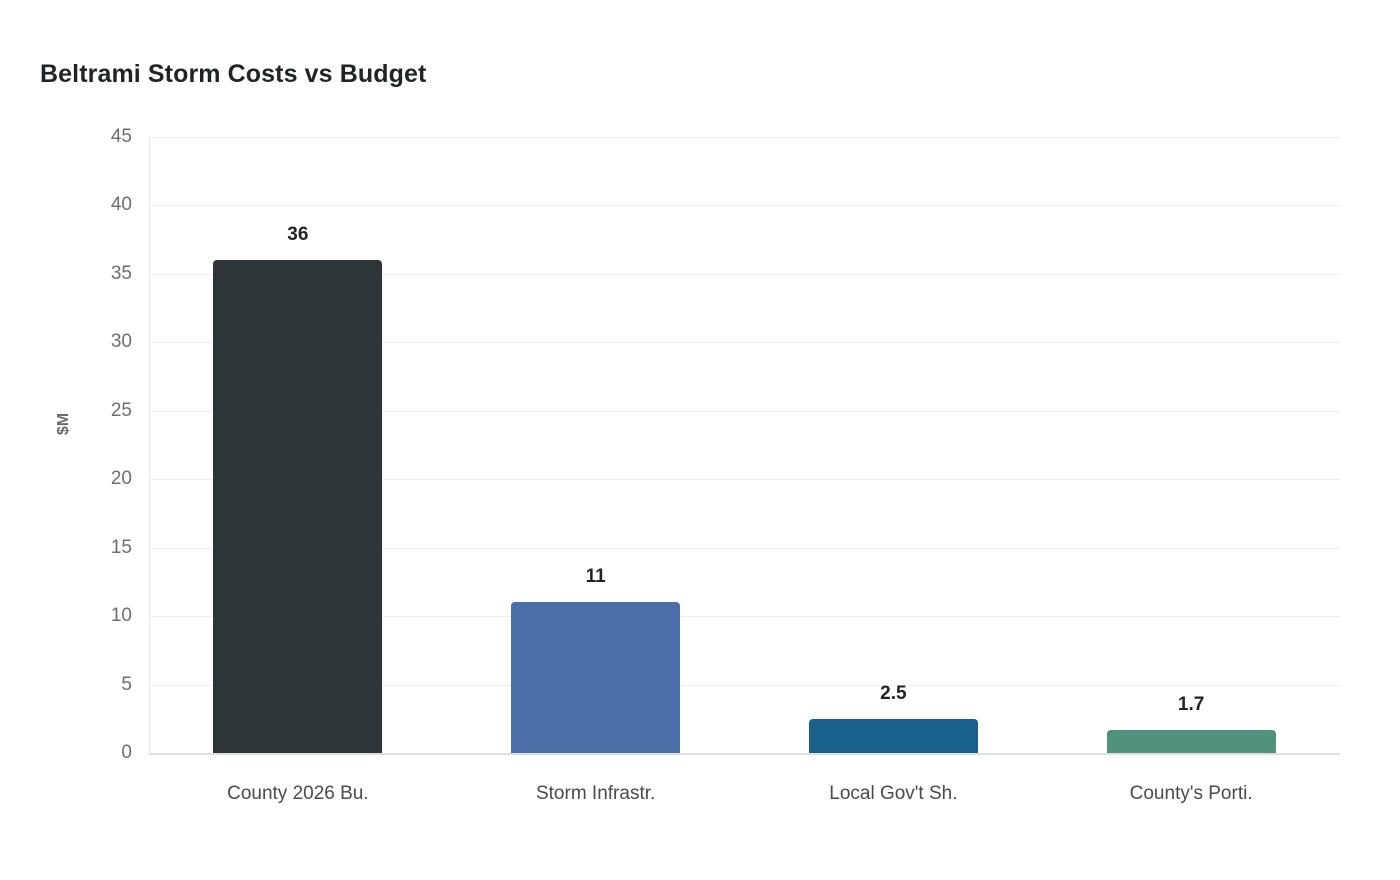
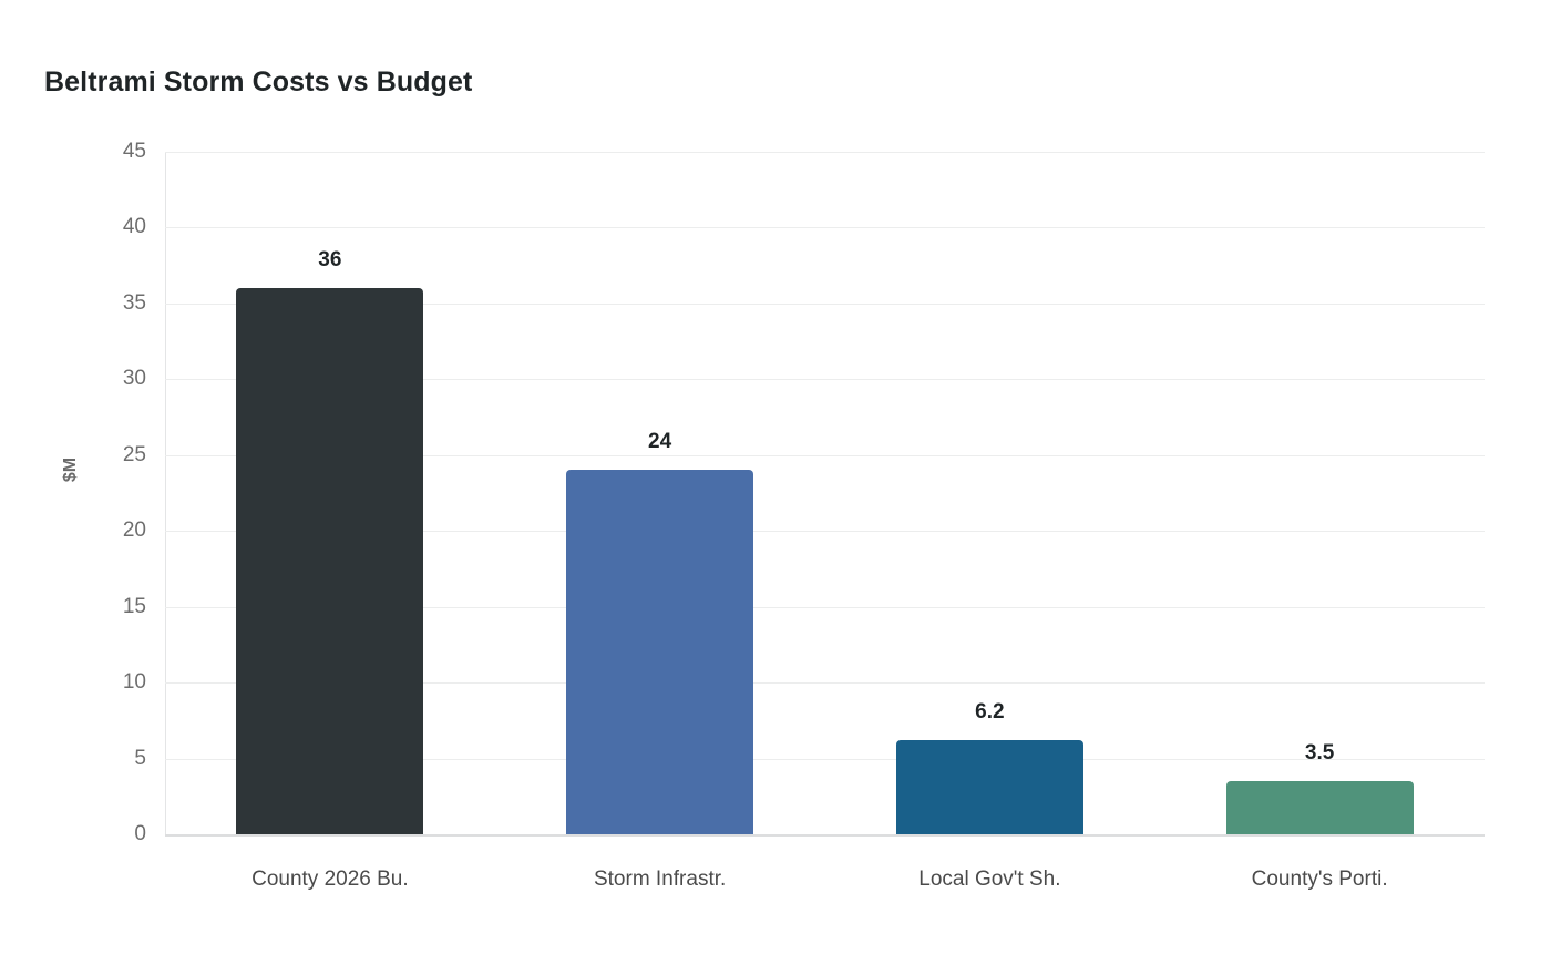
Storm Infrastr.: 11 -> 24
Local Gov't Sh.: 2.5 -> 6.2
County's Porti.: 1.7 -> 3.5
